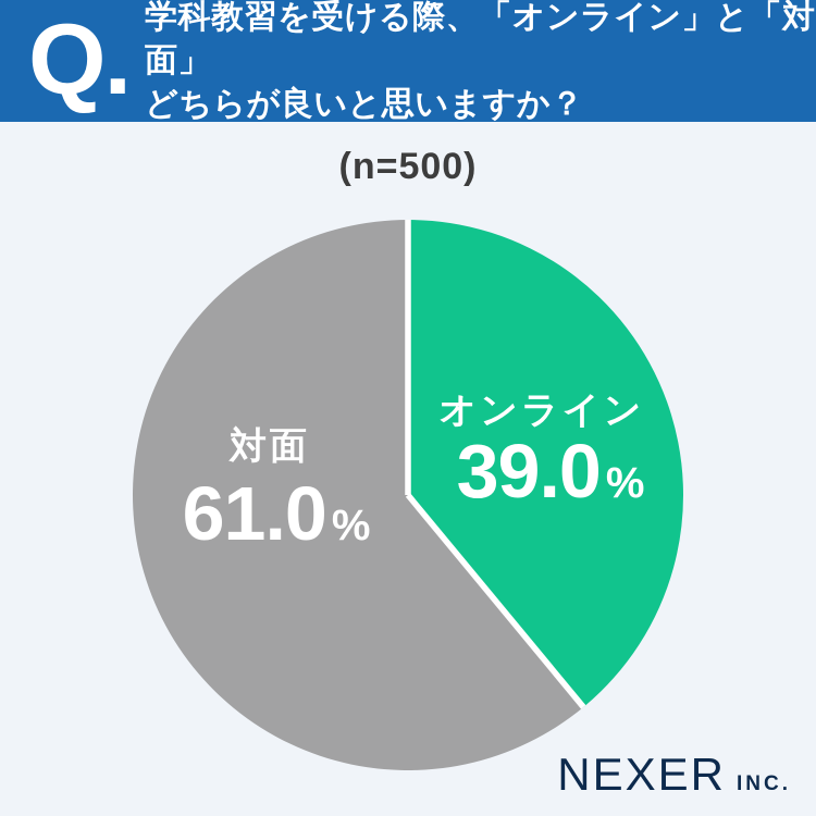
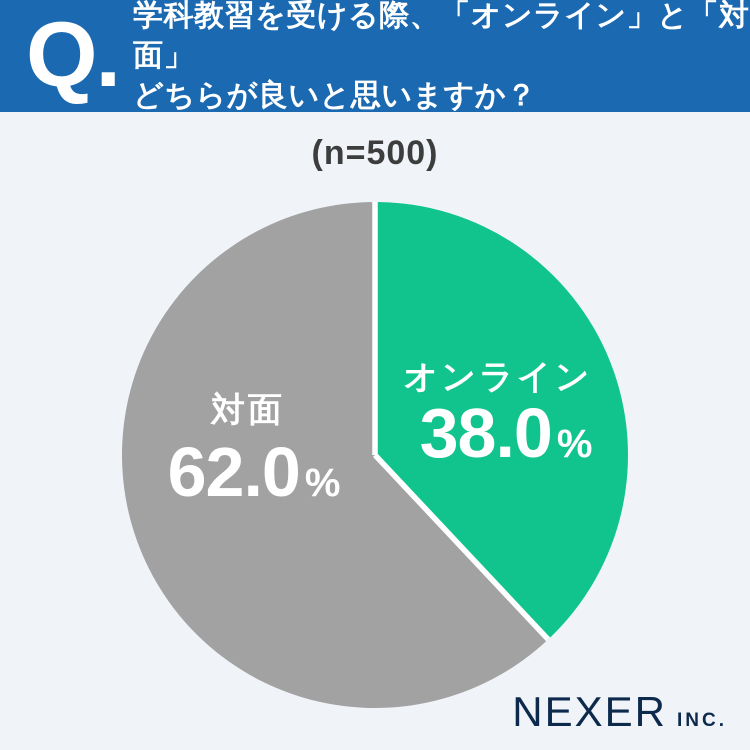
オンライン: 39.0 -> 38.0
対面: 61.0 -> 62.0
